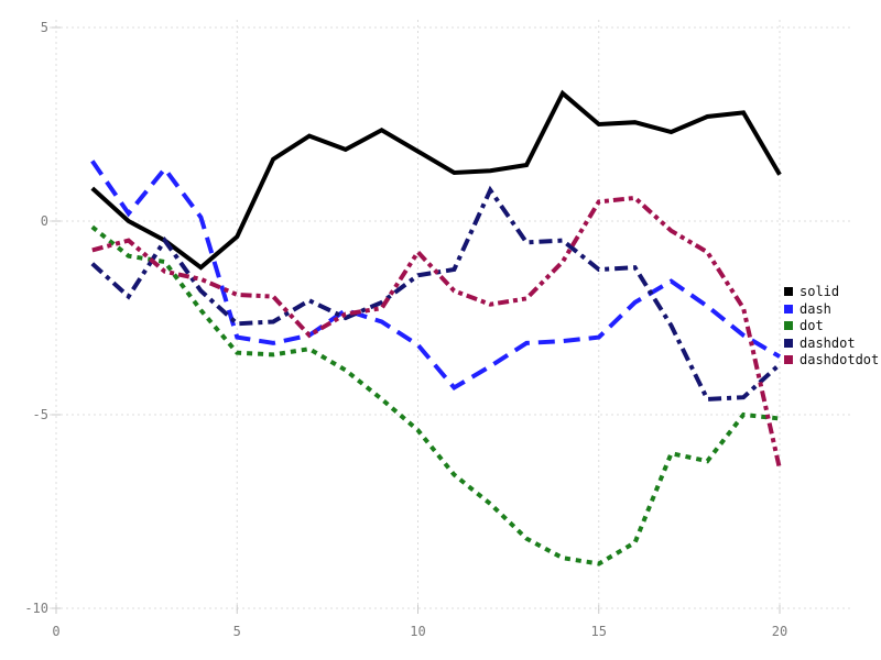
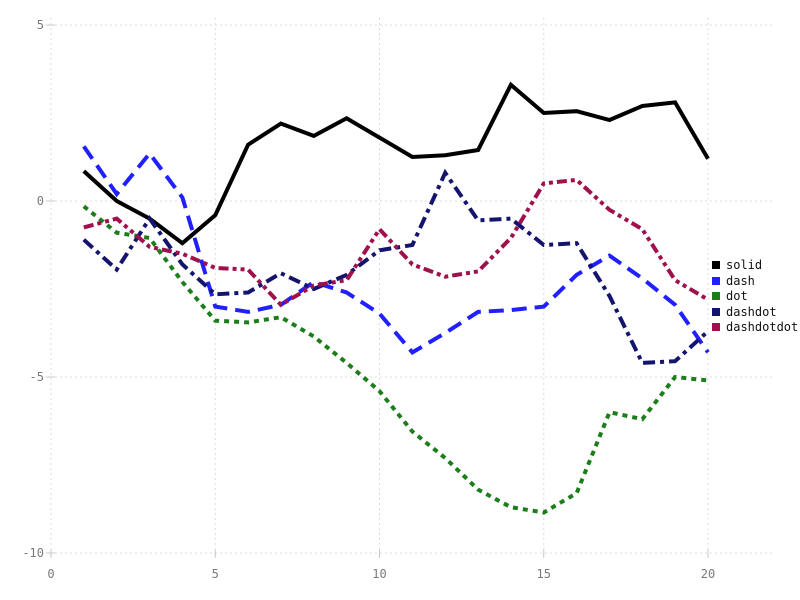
dash/20: -3.5 -> -4.3
dashdotdot/20: -6.4 -> -2.8
